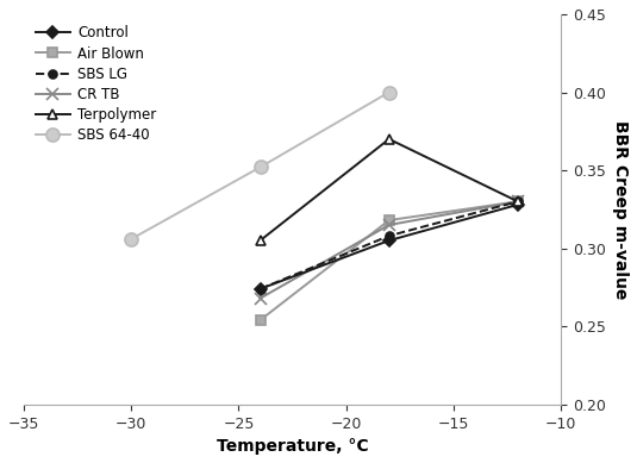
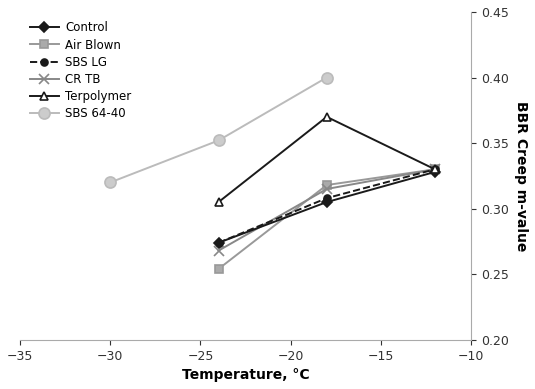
SBS 64-40/−30: 0.306 -> 0.320
